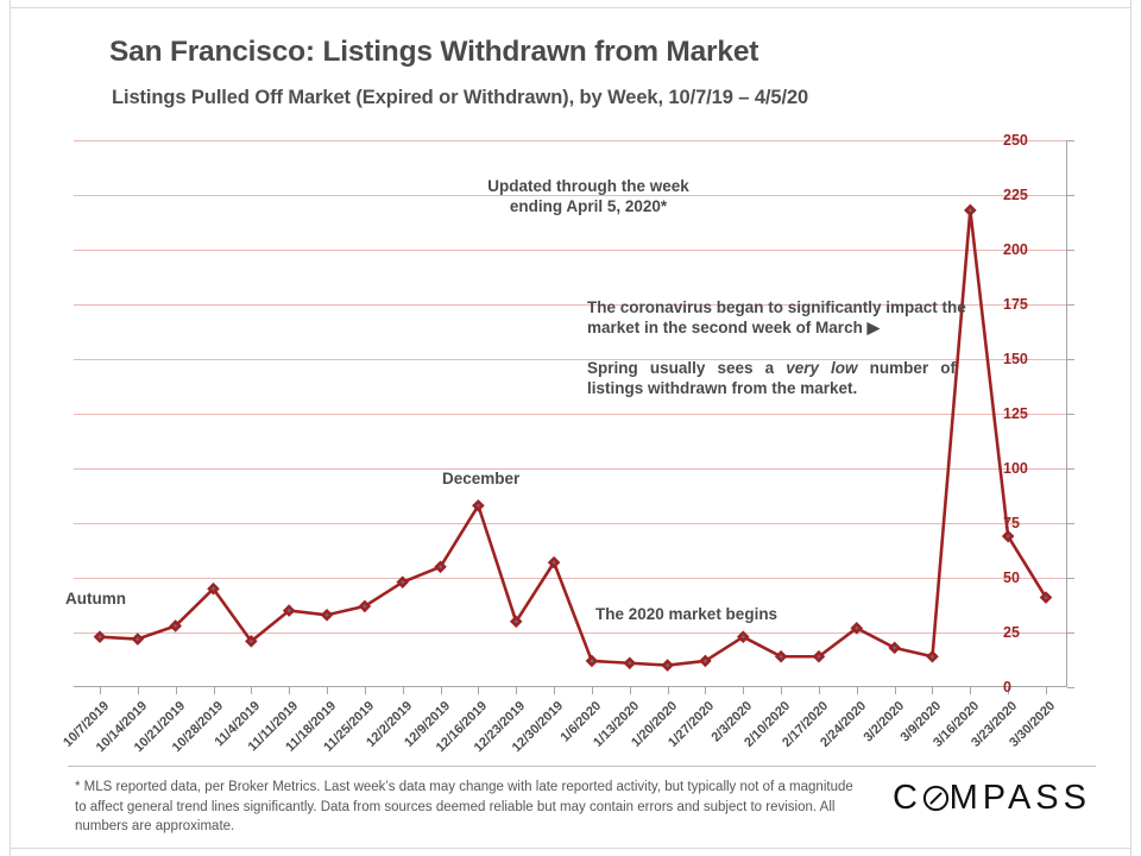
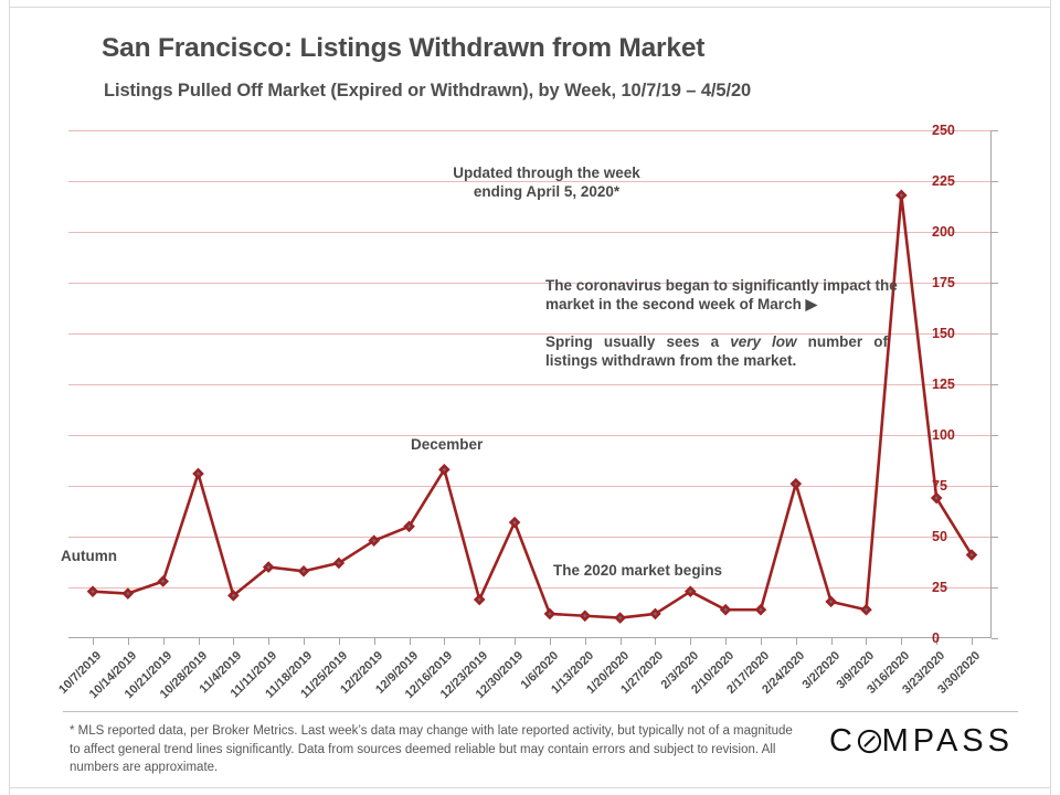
10/28/2019: 45 -> 81
12/23/2019: 30 -> 19
2/24/2020: 27 -> 76
